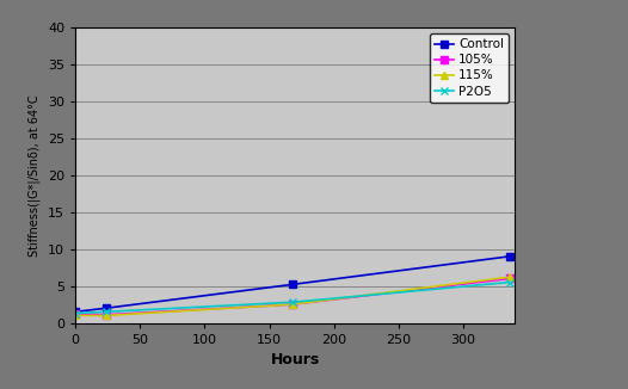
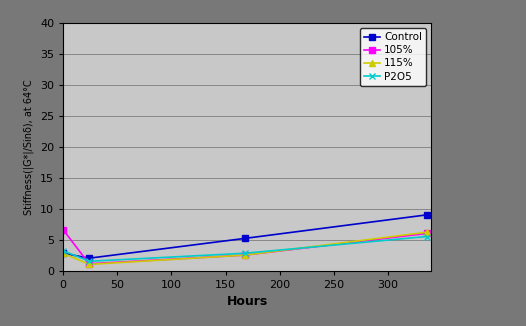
Control/0: 1.5 -> 2.8
105%/0: 1.2 -> 6.6
115%/0: 1.0 -> 2.8
P2O5/0: 1.3 -> 3.2
